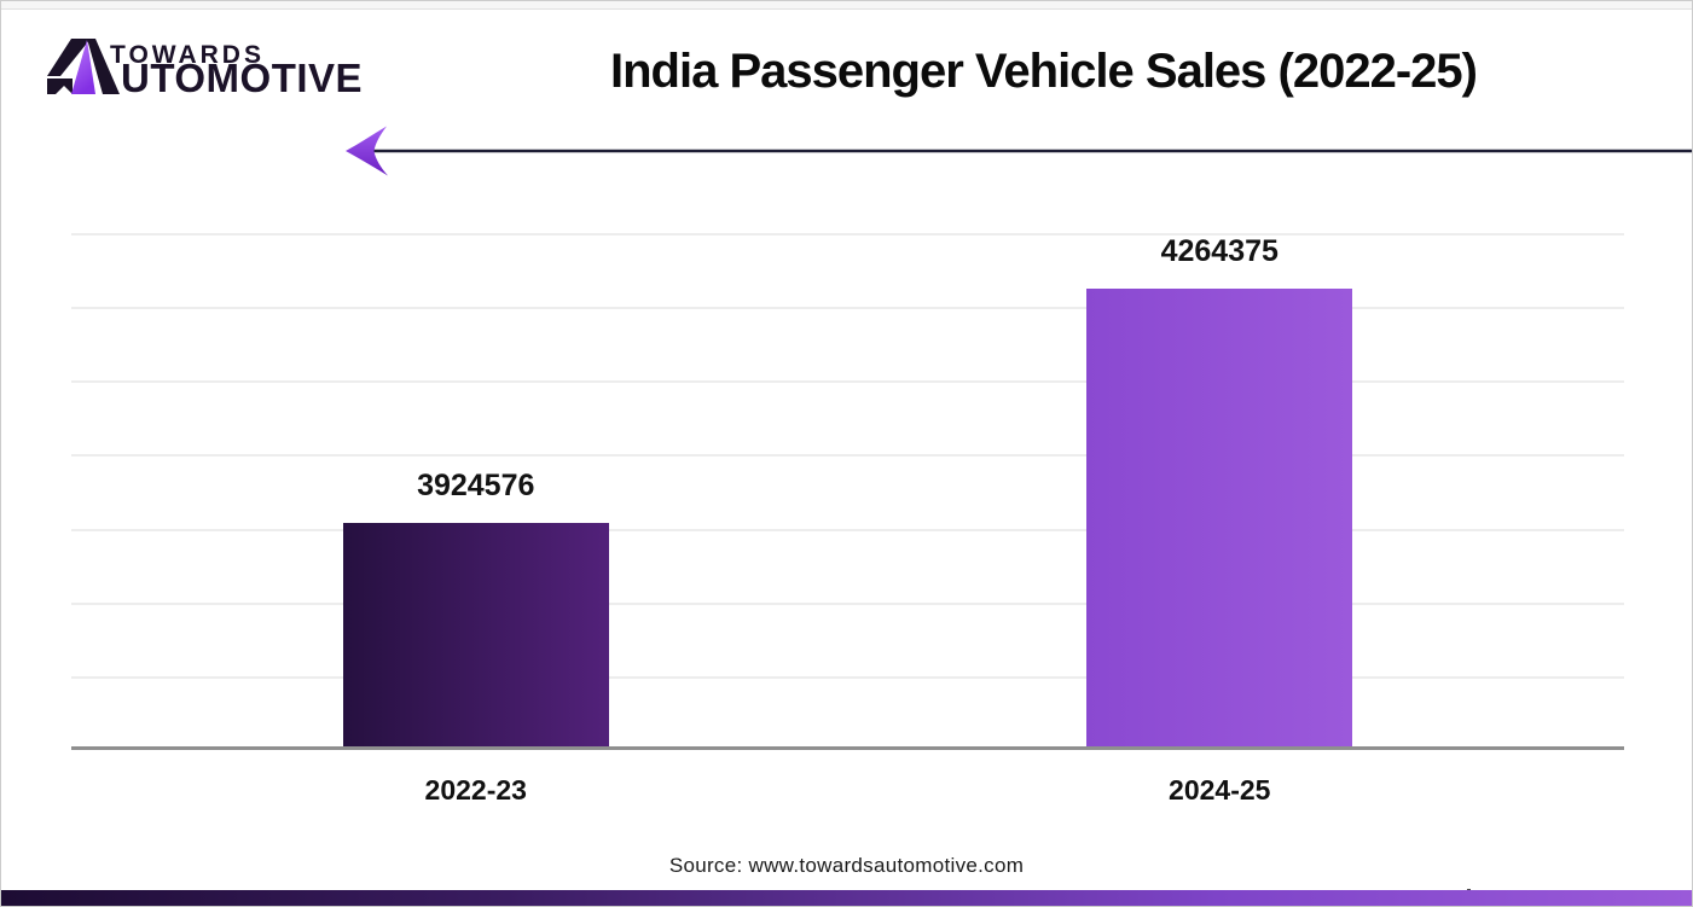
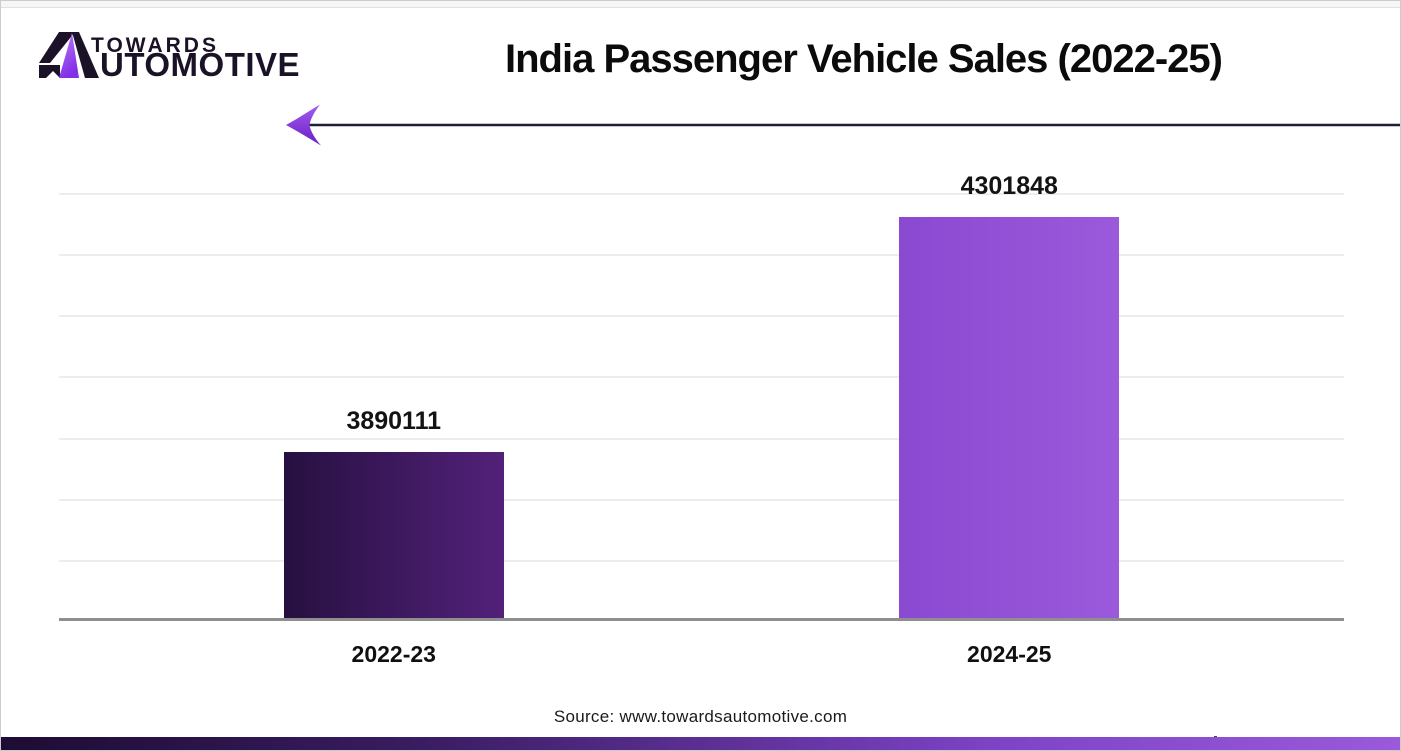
2022-23: 3924576 -> 3890111
2024-25: 4264375 -> 4301848
